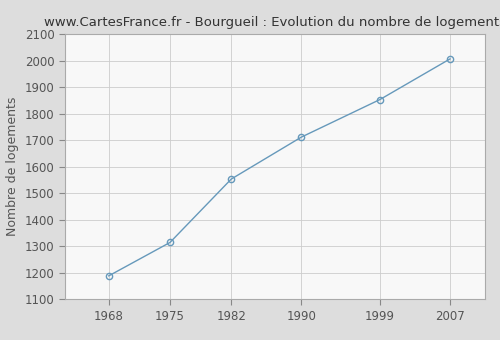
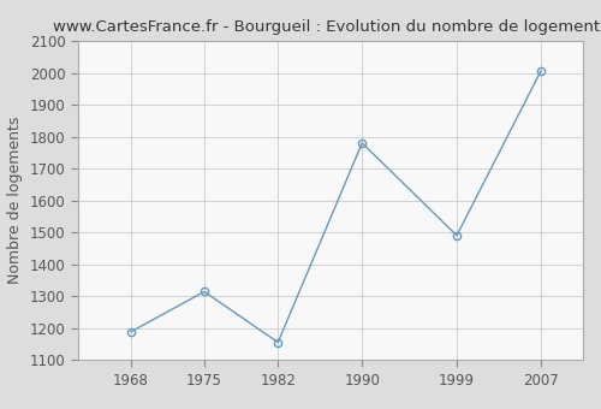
1982: 1553 -> 1155
1990: 1711 -> 1780
1999: 1853 -> 1490
